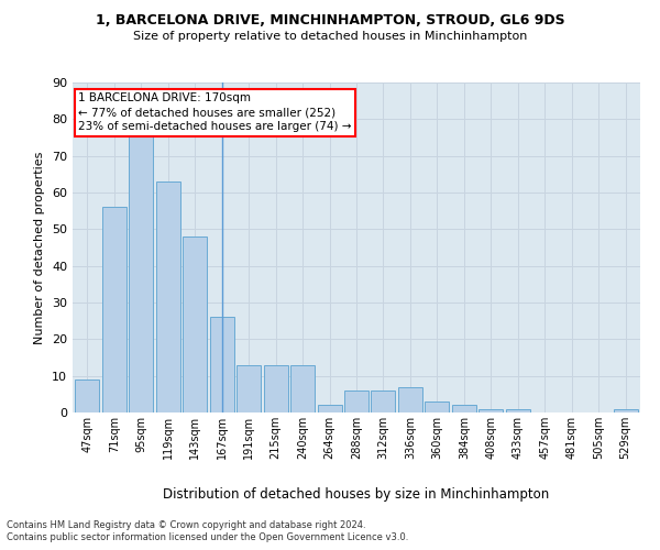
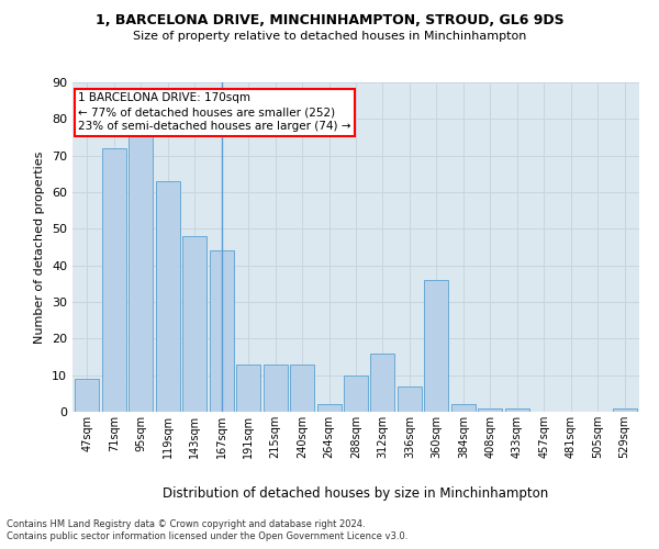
71sqm: 56 -> 72
167sqm: 26 -> 44
288sqm: 6 -> 10
312sqm: 6 -> 16
360sqm: 3 -> 36
